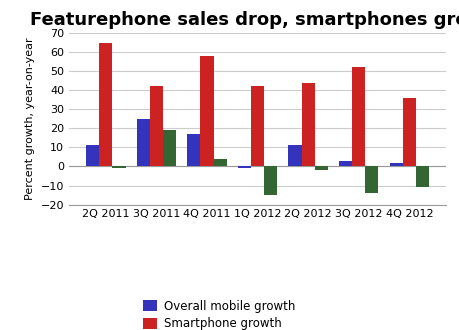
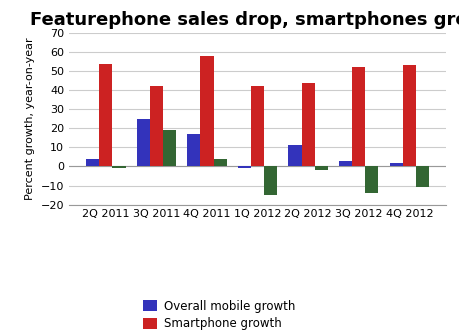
Overall mobile growth/2Q 2011: 11 -> 4
Smartphone growth/2Q 2011: 65 -> 54
Smartphone growth/4Q 2012: 36 -> 53
